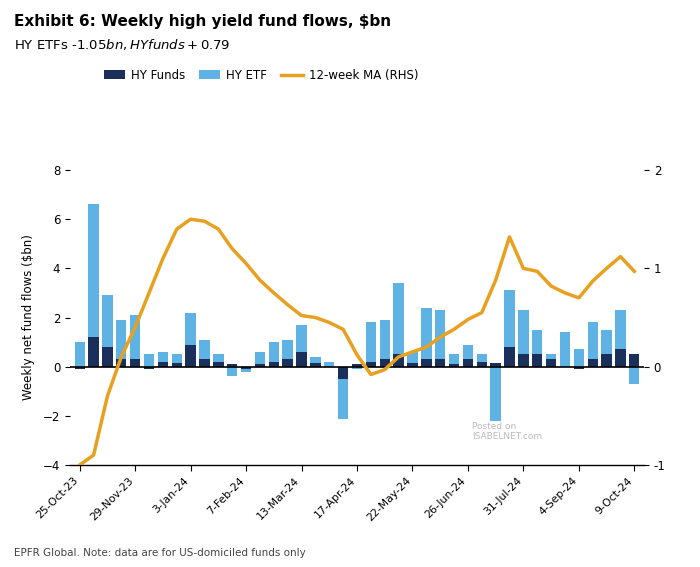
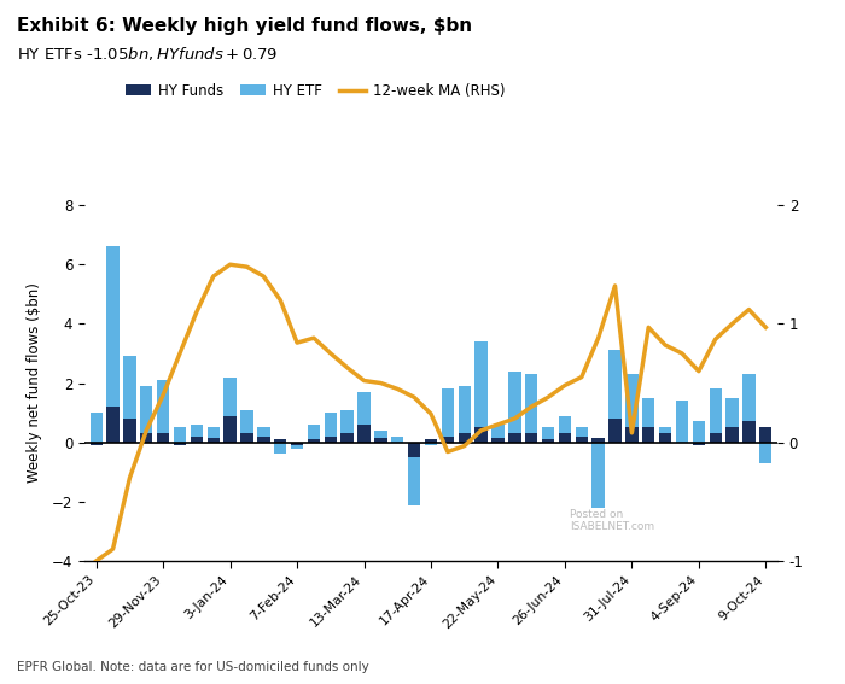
12-week MA (RHS)/7-Feb-24: 1.05 -> 0.84
12-week MA (RHS)/17-Apr-24: 0.12 -> 0.24
12-week MA (RHS)/31-Jul-24: 1.00 -> 0.08
12-week MA (RHS)/4-Sep-24: 0.70 -> 0.60
